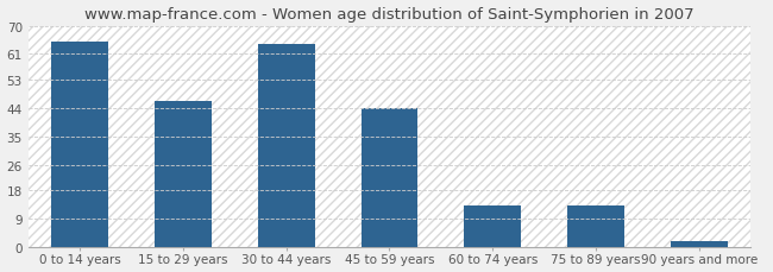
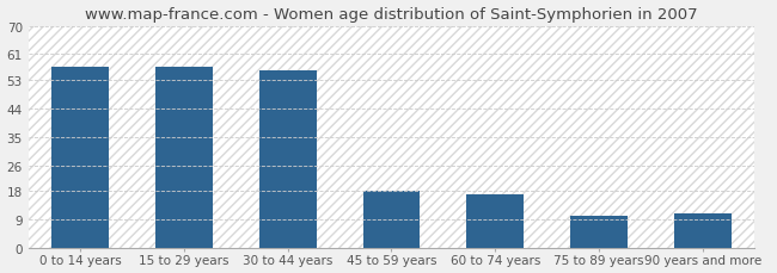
0 to 14 years: 65 -> 57
15 to 29 years: 46 -> 57
30 to 44 years: 64 -> 56
45 to 59 years: 44 -> 18
60 to 74 years: 13 -> 17
75 to 89 years: 13 -> 10
90 years and more: 2 -> 11
